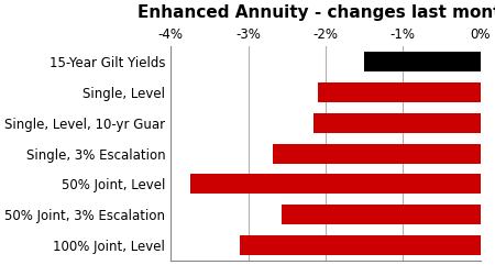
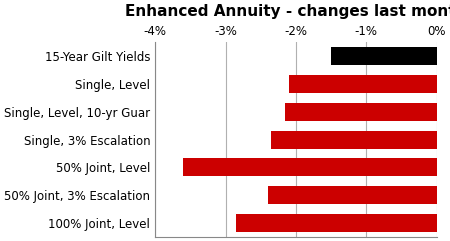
Single, 3% Escalation: -2.68% -> -2.35%
50% Joint, Level: -3.74% -> -3.60%
50% Joint, 3% Escalation: -2.56% -> -2.40%
100% Joint, Level: -3.10% -> -2.85%
